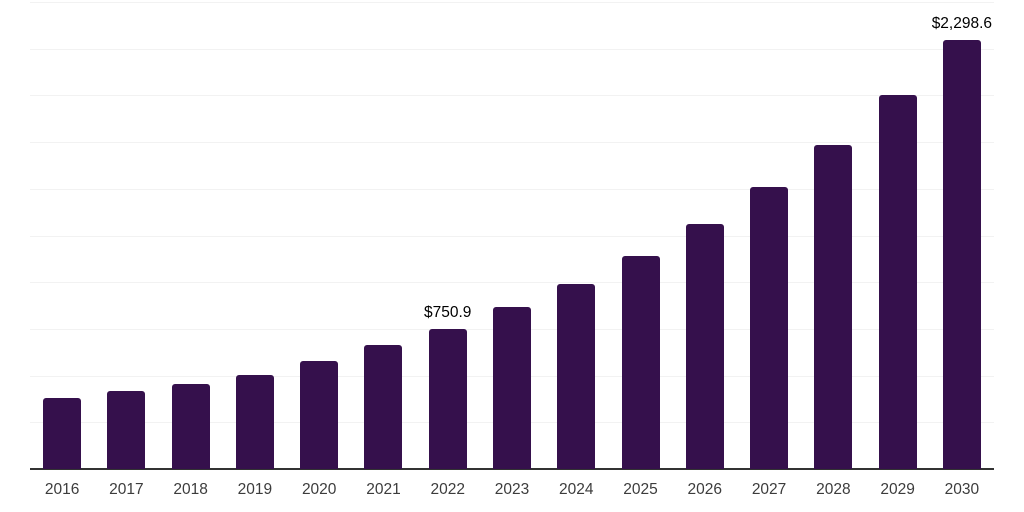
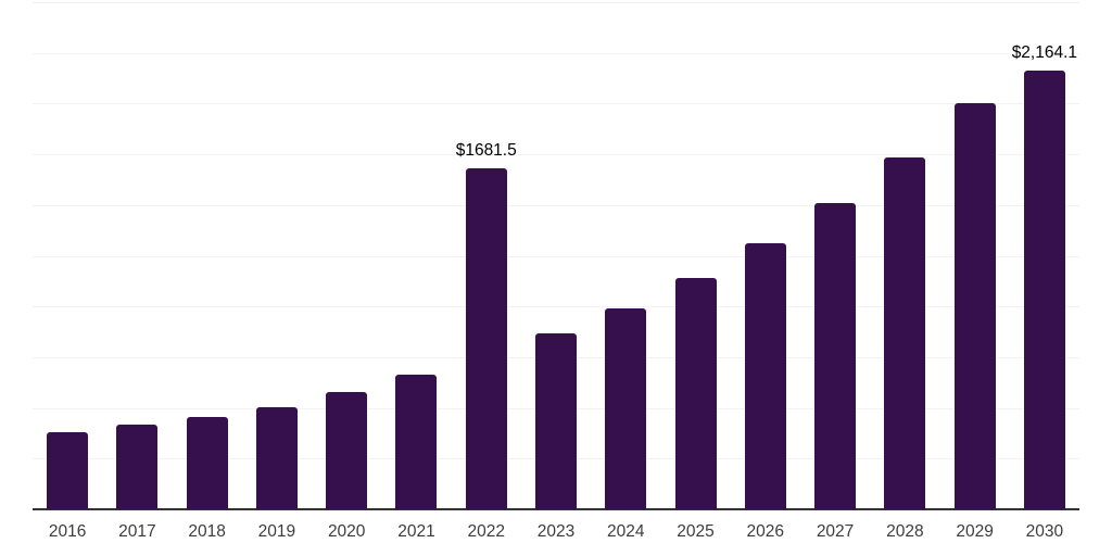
2022: $750.9 -> $1681.5
2030: $2,298.6 -> $2,164.1
